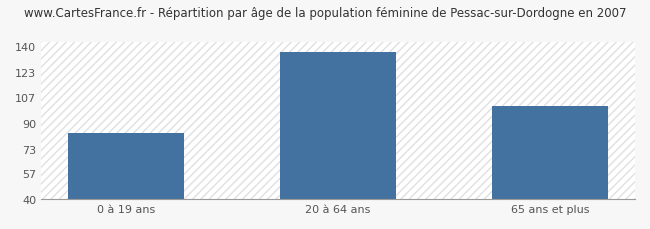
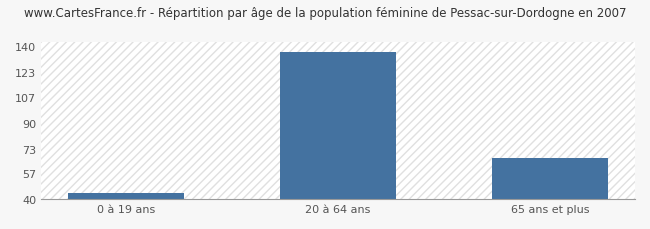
0 à 19 ans: 83 -> 44
65 ans et plus: 101 -> 67
